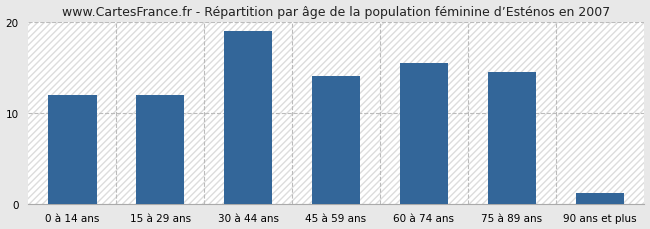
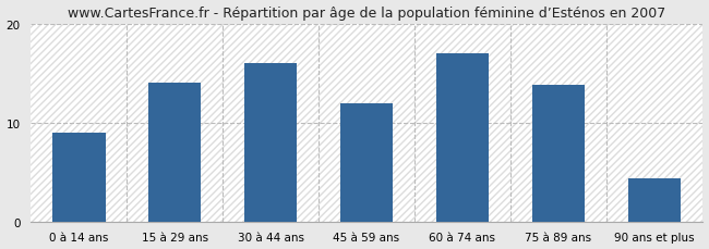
0 à 14 ans: 12.0 -> 9.0
15 à 29 ans: 12.0 -> 14.0
30 à 44 ans: 19.0 -> 16.0
45 à 59 ans: 14.0 -> 12.0
60 à 74 ans: 15.5 -> 17.0
75 à 89 ans: 14.5 -> 13.8
90 ans et plus: 1.2 -> 4.4
